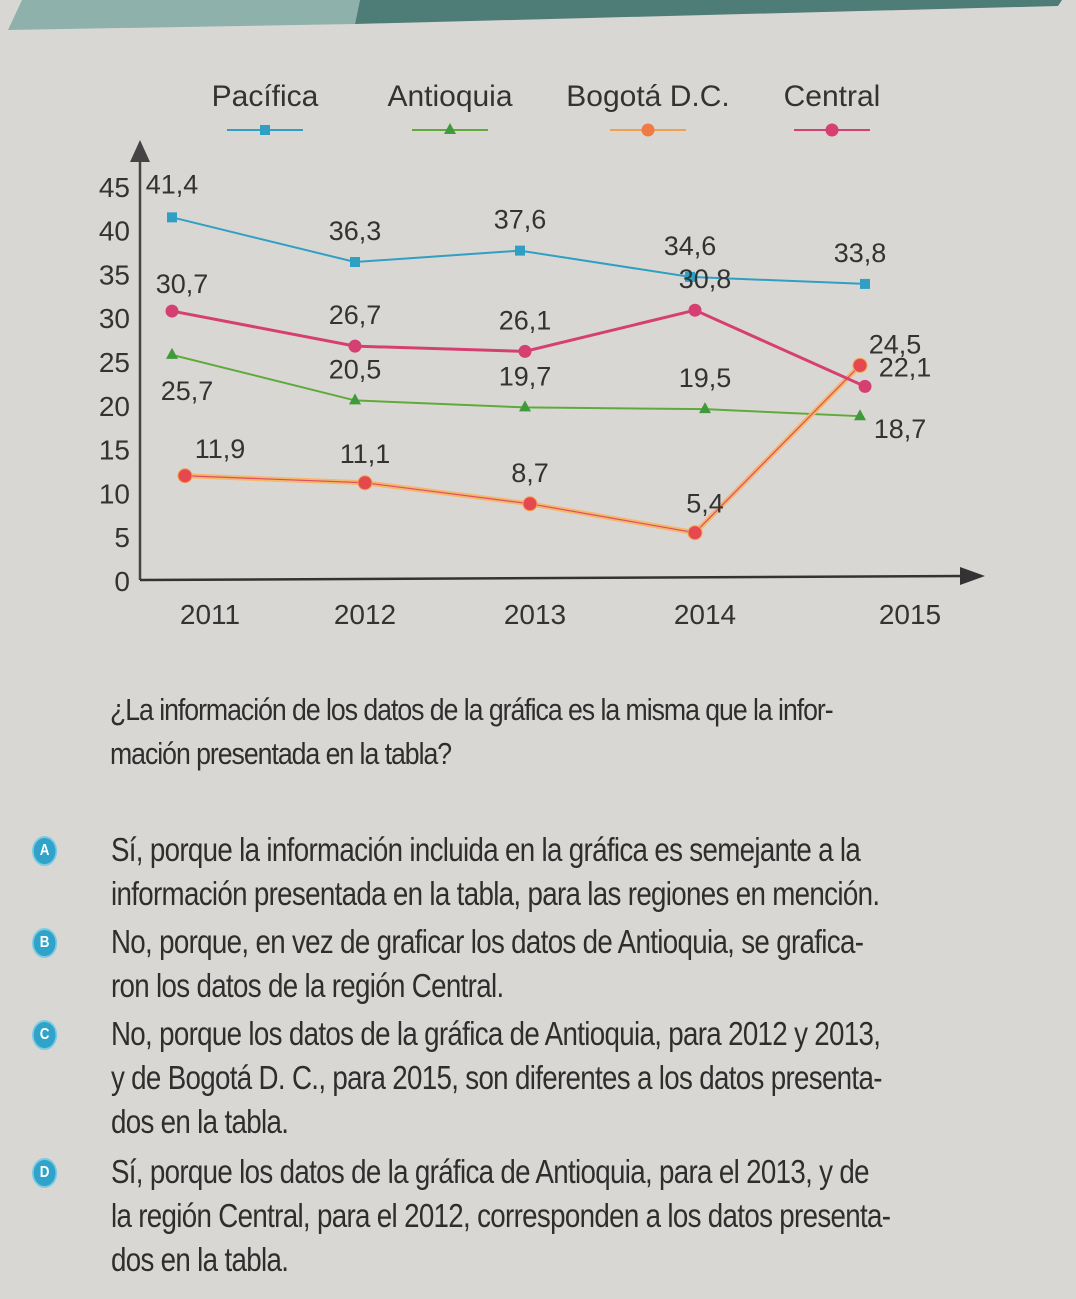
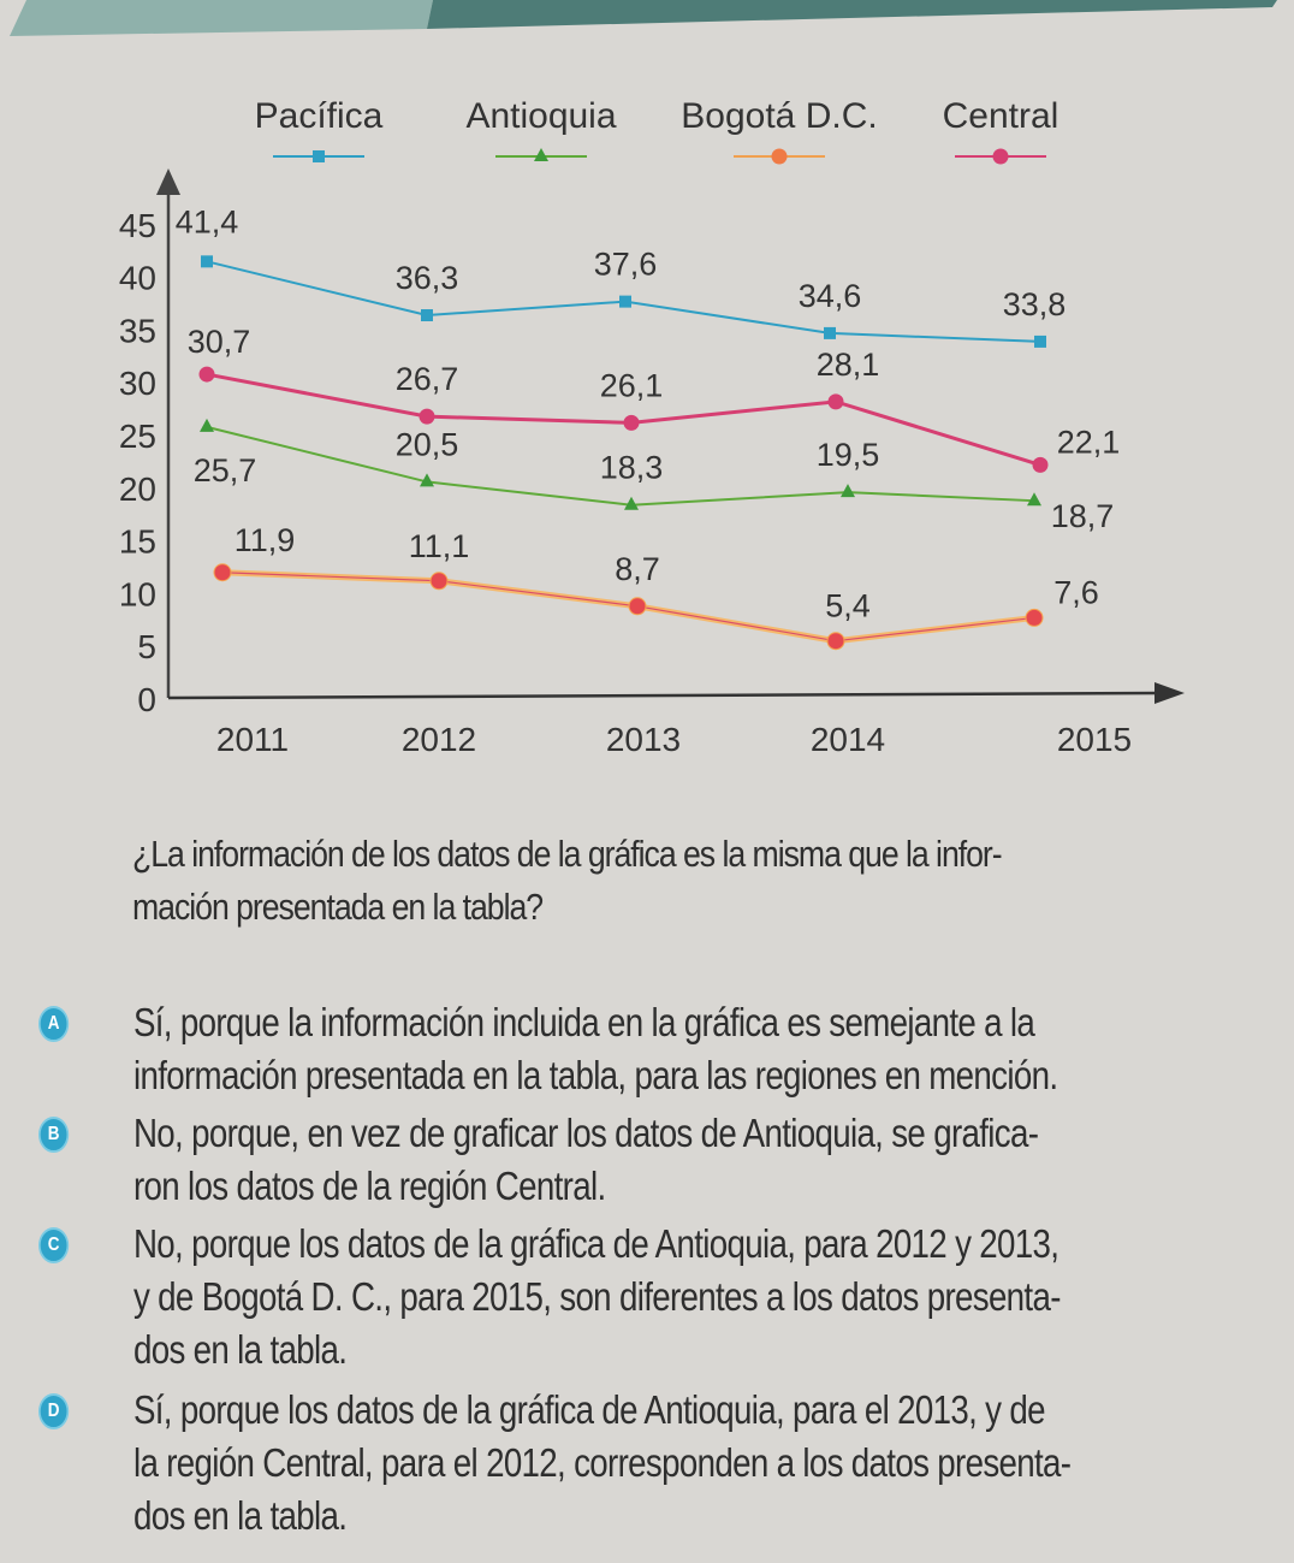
Antioquia/2013: 19,7 -> 18,3
Central/2014: 30,8 -> 28,1
Bogotá D.C./2015: 24,5 -> 7,6
